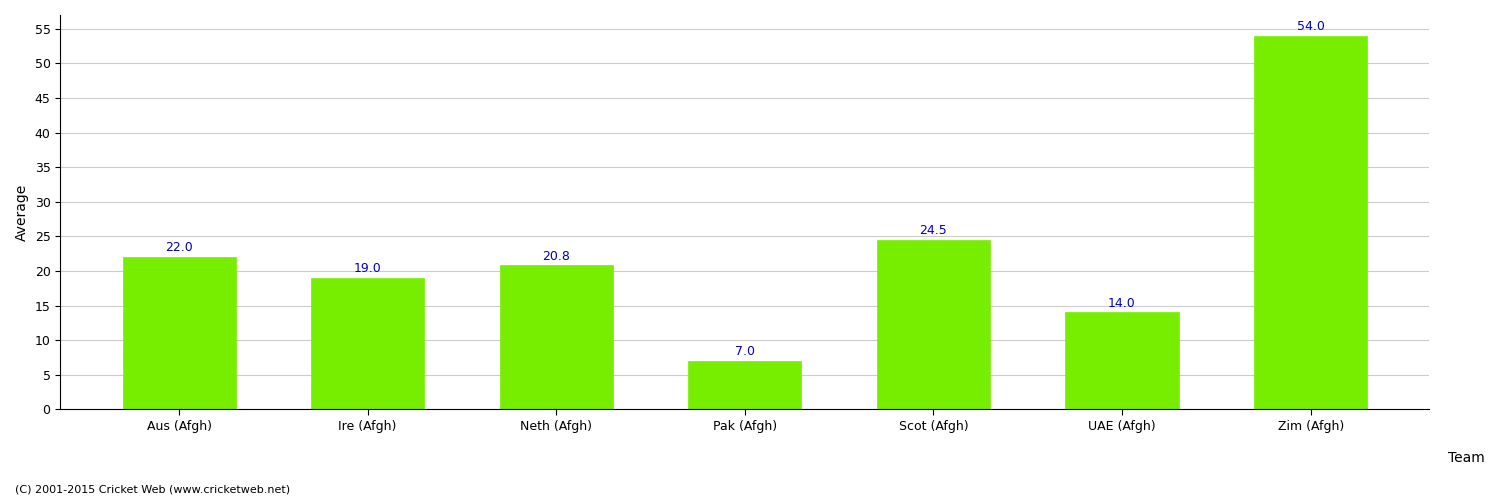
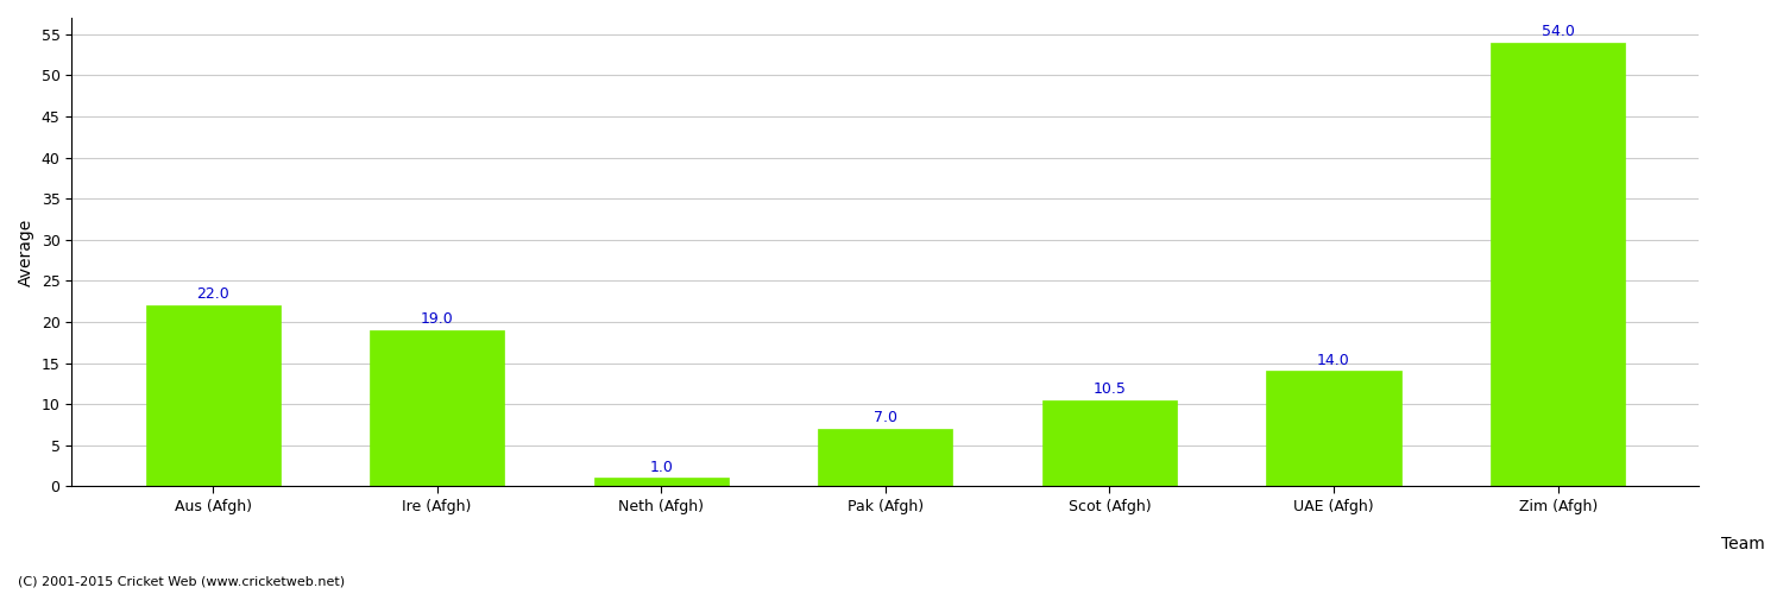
Neth (Afgh): 20.8 -> 1.0
Scot (Afgh): 24.5 -> 10.5
